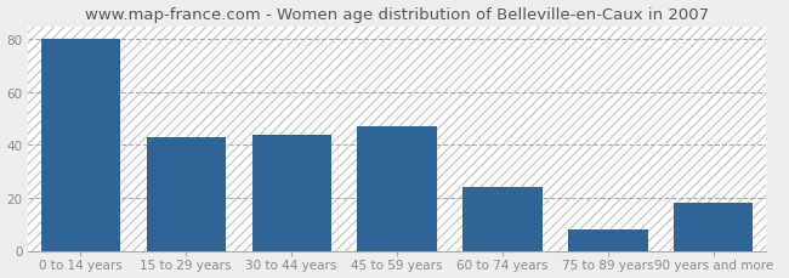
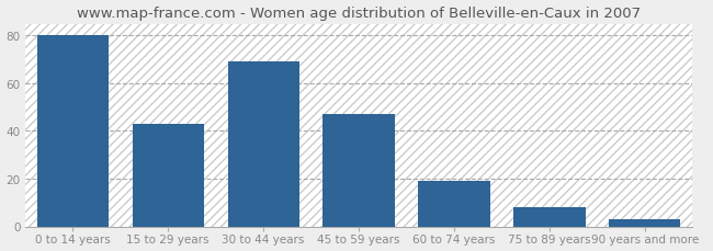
30 to 44 years: 44 -> 69
60 to 74 years: 24 -> 19
90 years and more: 18 -> 3
